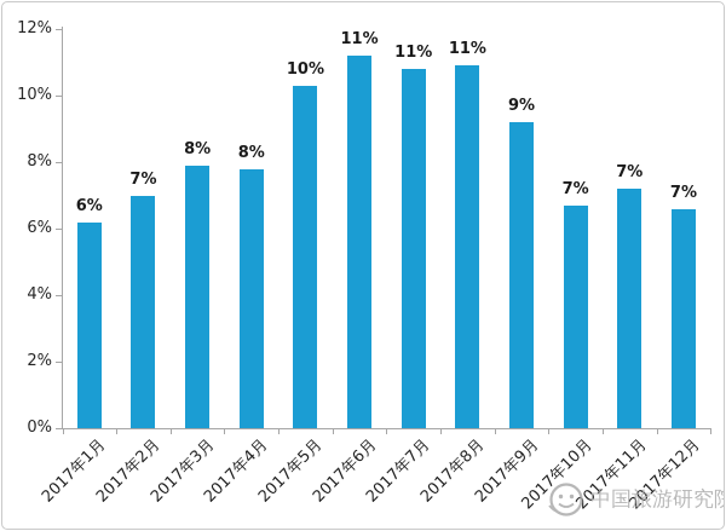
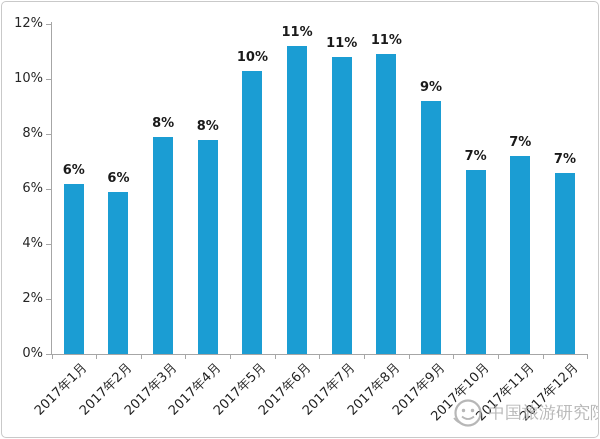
2017年2月: 7% -> 6%
